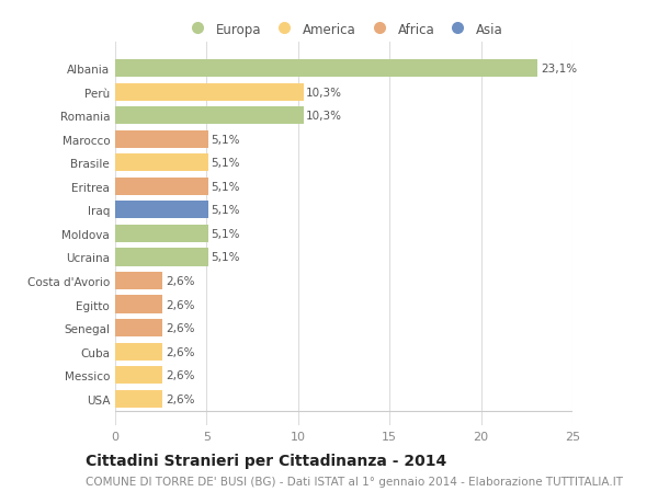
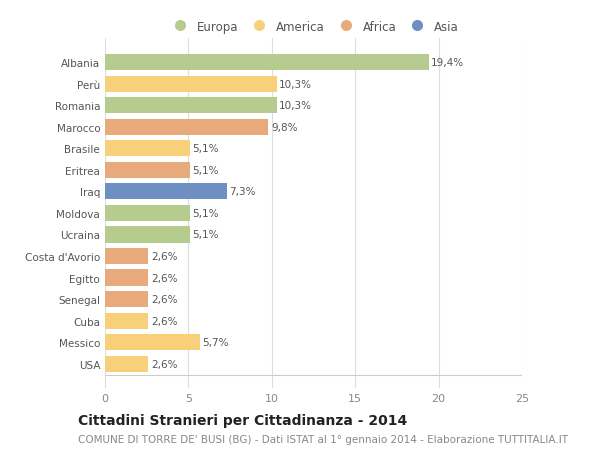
Albania: 23,1% -> 19,4%
Marocco: 5,1% -> 9,8%
Iraq: 5,1% -> 7,3%
Messico: 2,6% -> 5,7%
